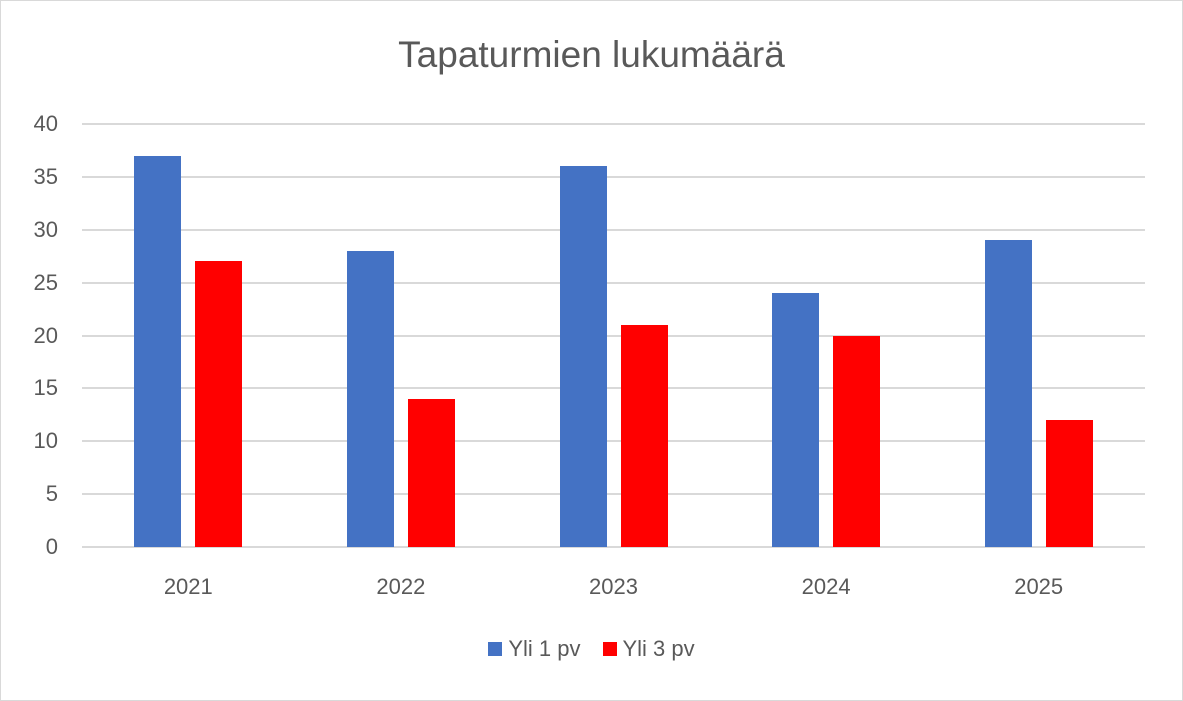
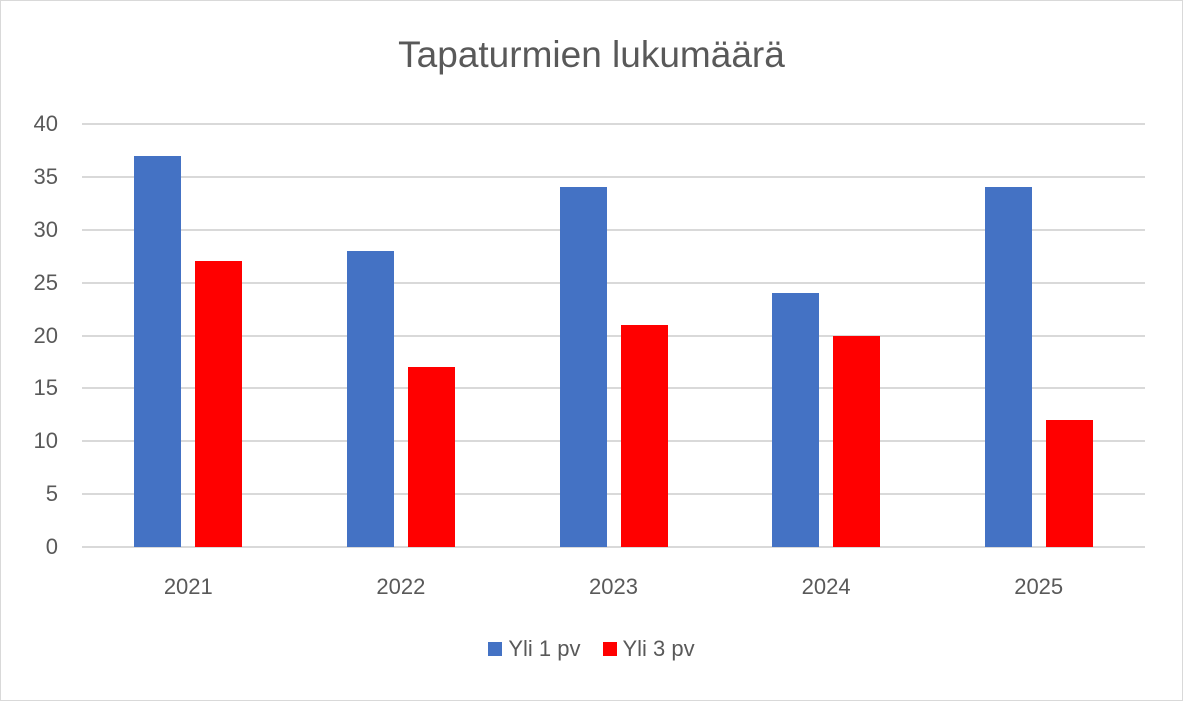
Yli 3 pv/2022: 14 -> 17
Yli 1 pv/2023: 36 -> 34
Yli 1 pv/2025: 29 -> 34
